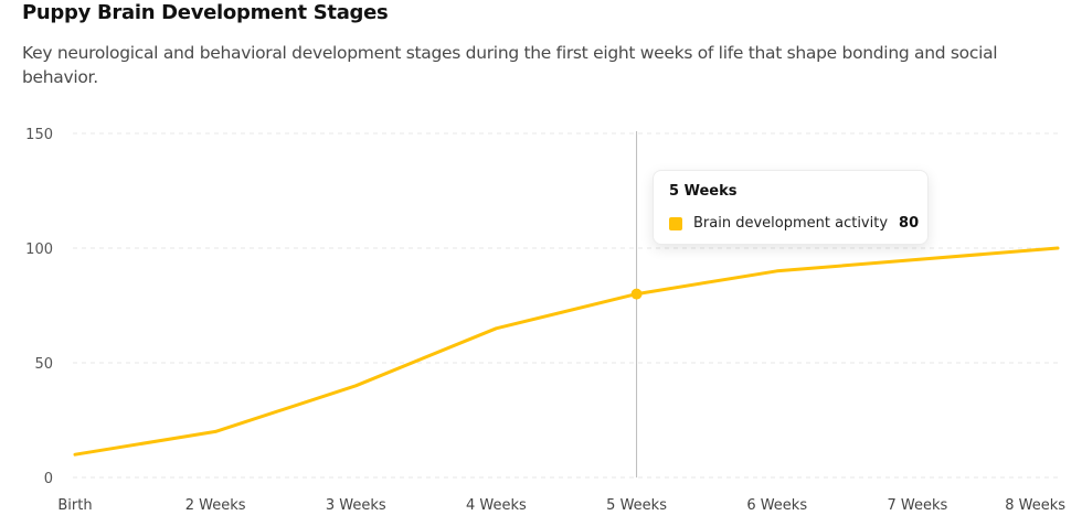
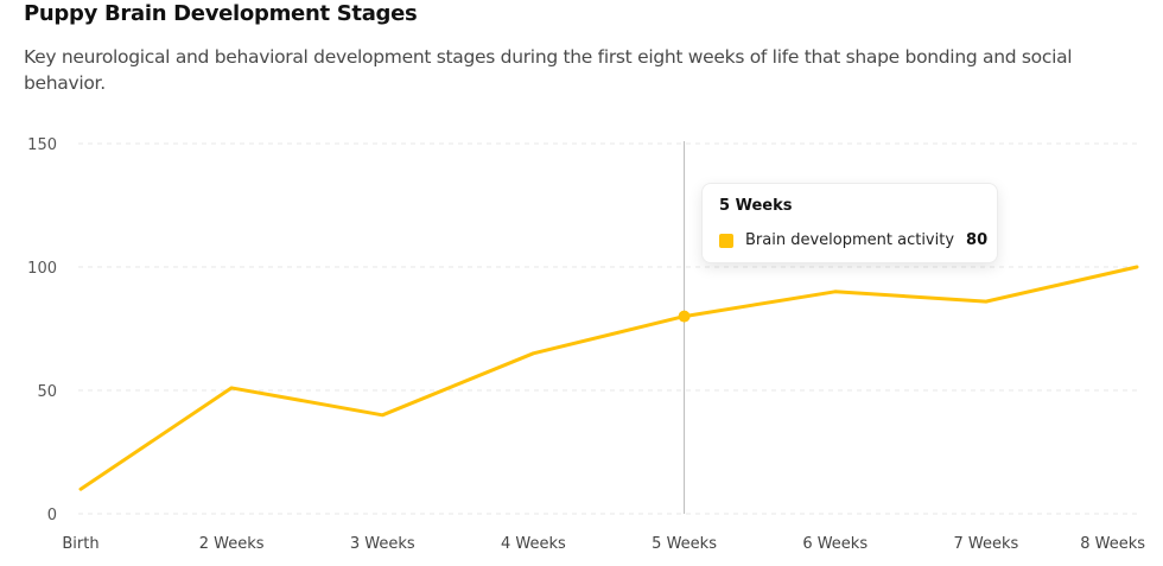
2 Weeks: 20 -> 51
7 Weeks: 95 -> 86
